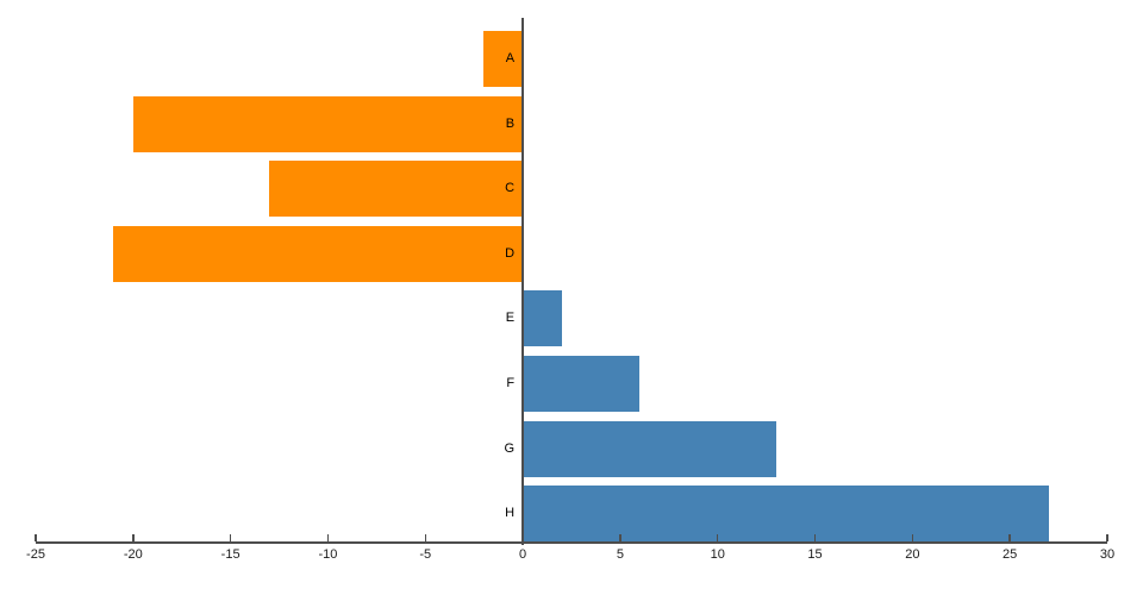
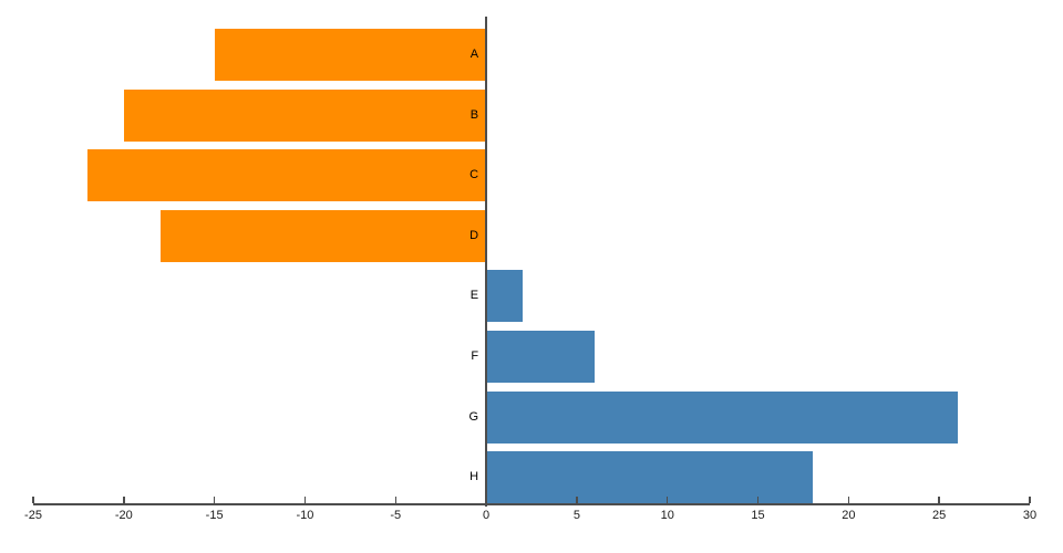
A: -2 -> -15
C: -13 -> -22
D: -21 -> -18
G: 13 -> 26
H: 27 -> 18
